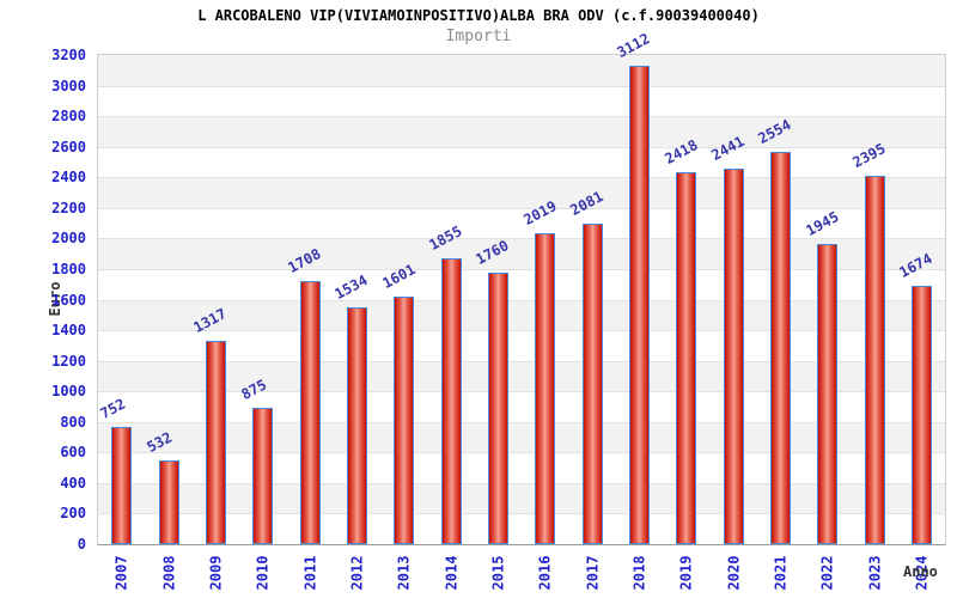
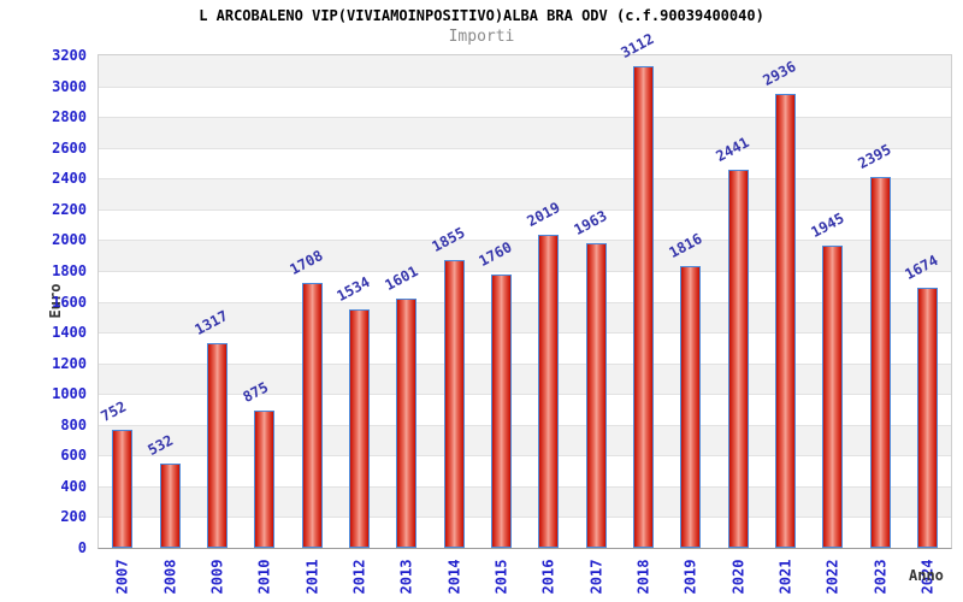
2017: 2081 -> 1963
2019: 2418 -> 1816
2021: 2554 -> 2936
